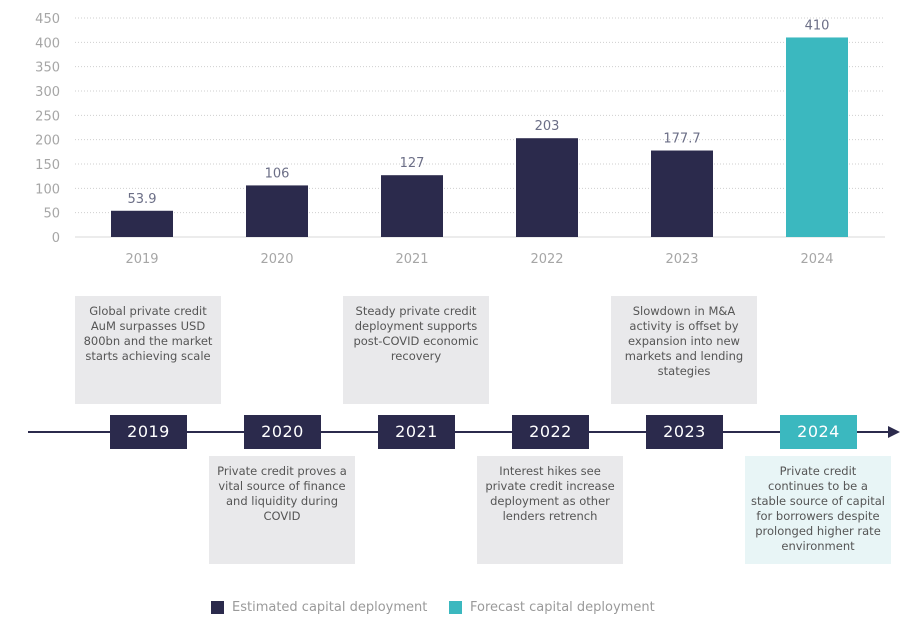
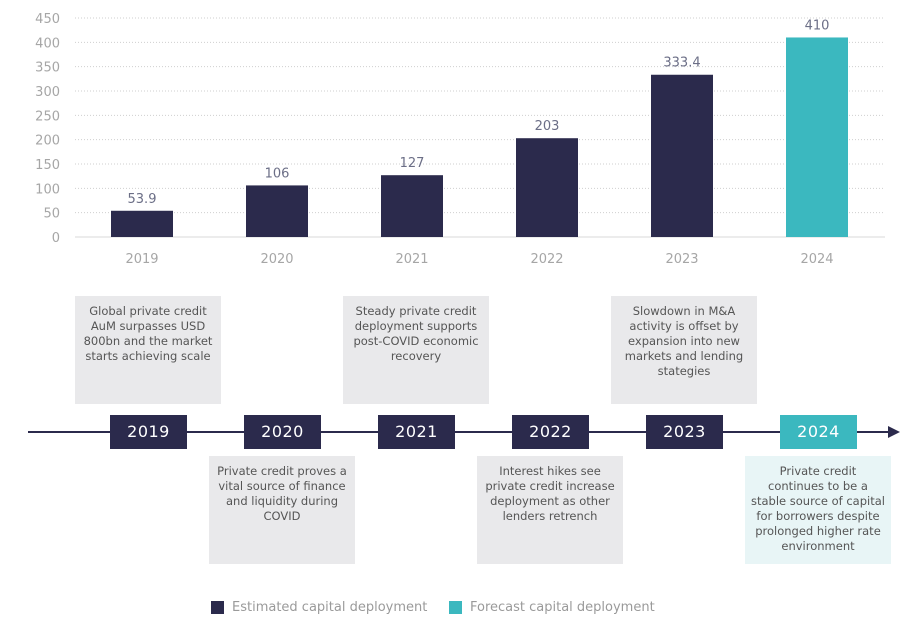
2023: 177.7 -> 333.4
